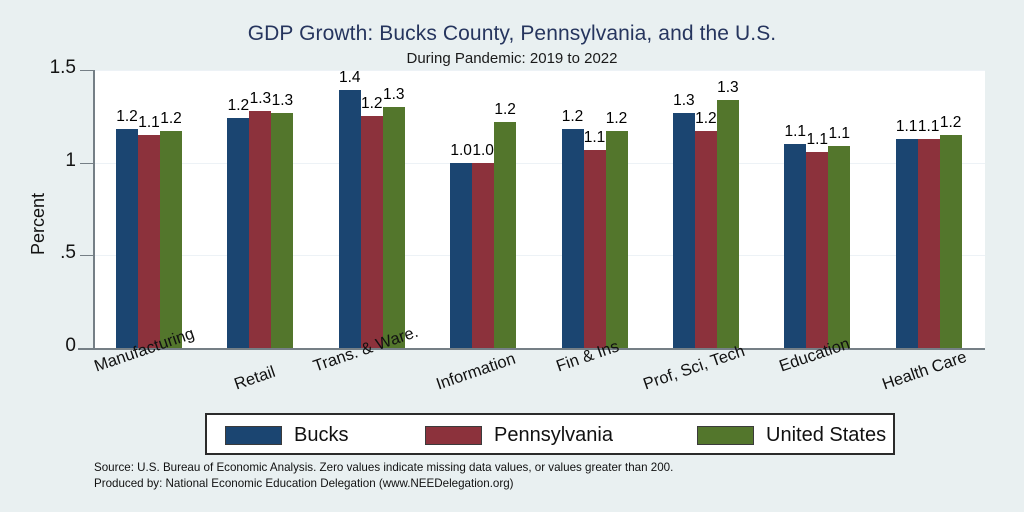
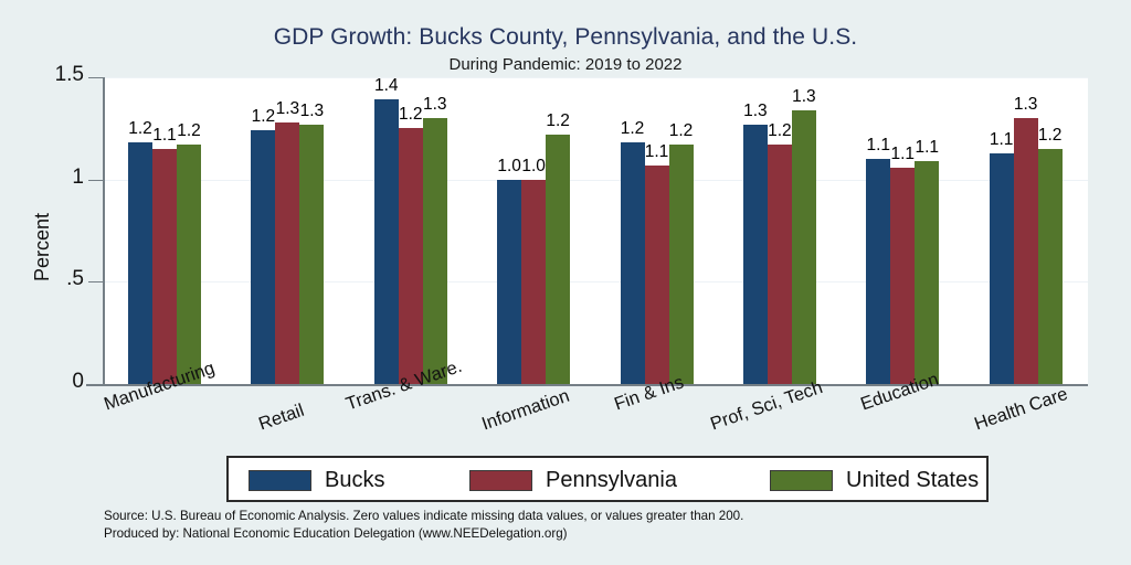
Pennsylvania/Health Care: 1.1 -> 1.3
